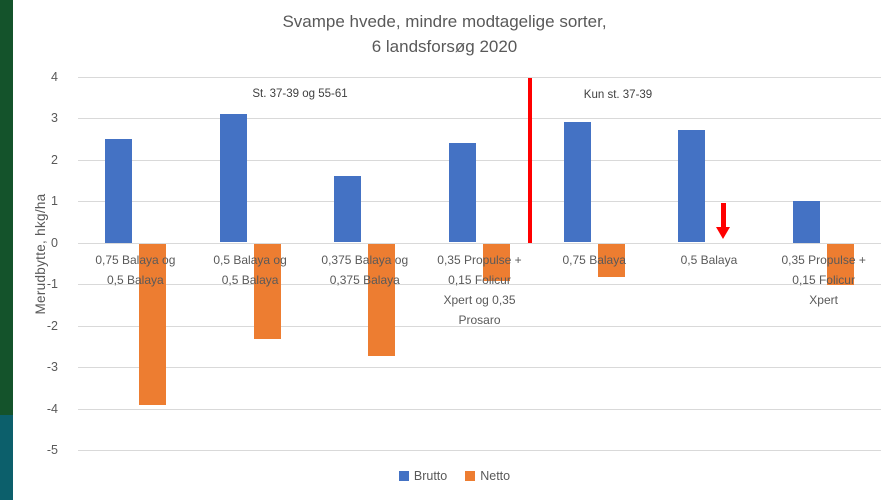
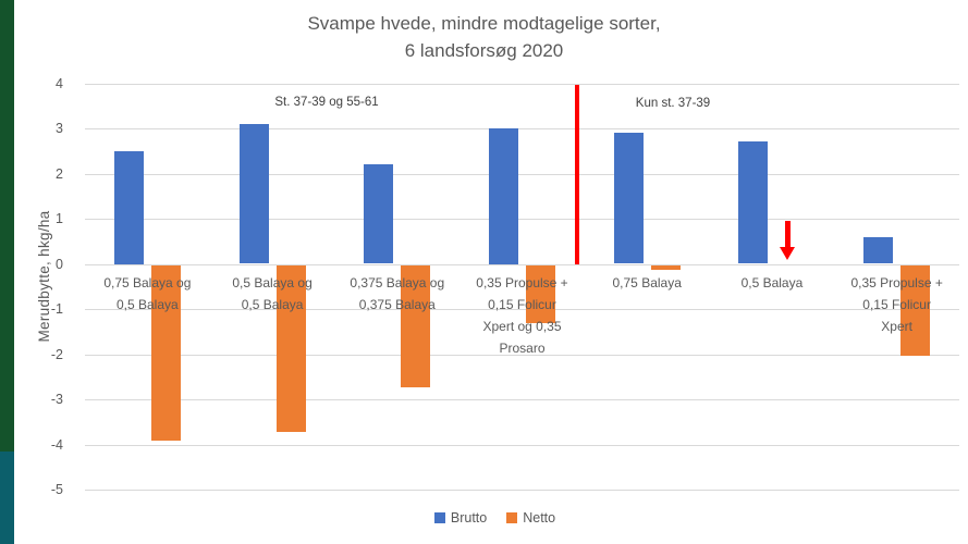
Netto/0,5 Balaya og 0,5 Balaya: -2.3 -> -3.7
Brutto/0,375 Balaya og 0,375 Balaya: 1.6 -> 2.2
Brutto/0,35 Propulse + 0,15 Folicur Xpert og 0,35 Prosaro: 2.4 -> 3.0
Netto/0,35 Propulse + 0,15 Folicur Xpert og 0,35 Prosaro: -0.9 -> -1.3
Netto/0,75 Balaya: -0.8 -> -0.1
Brutto/0,35 Propulse + 0,15 Folicur Xpert: 1.0 -> 0.6
Netto/0,35 Propulse + 0,15 Folicur Xpert: -1.0 -> -2.0
